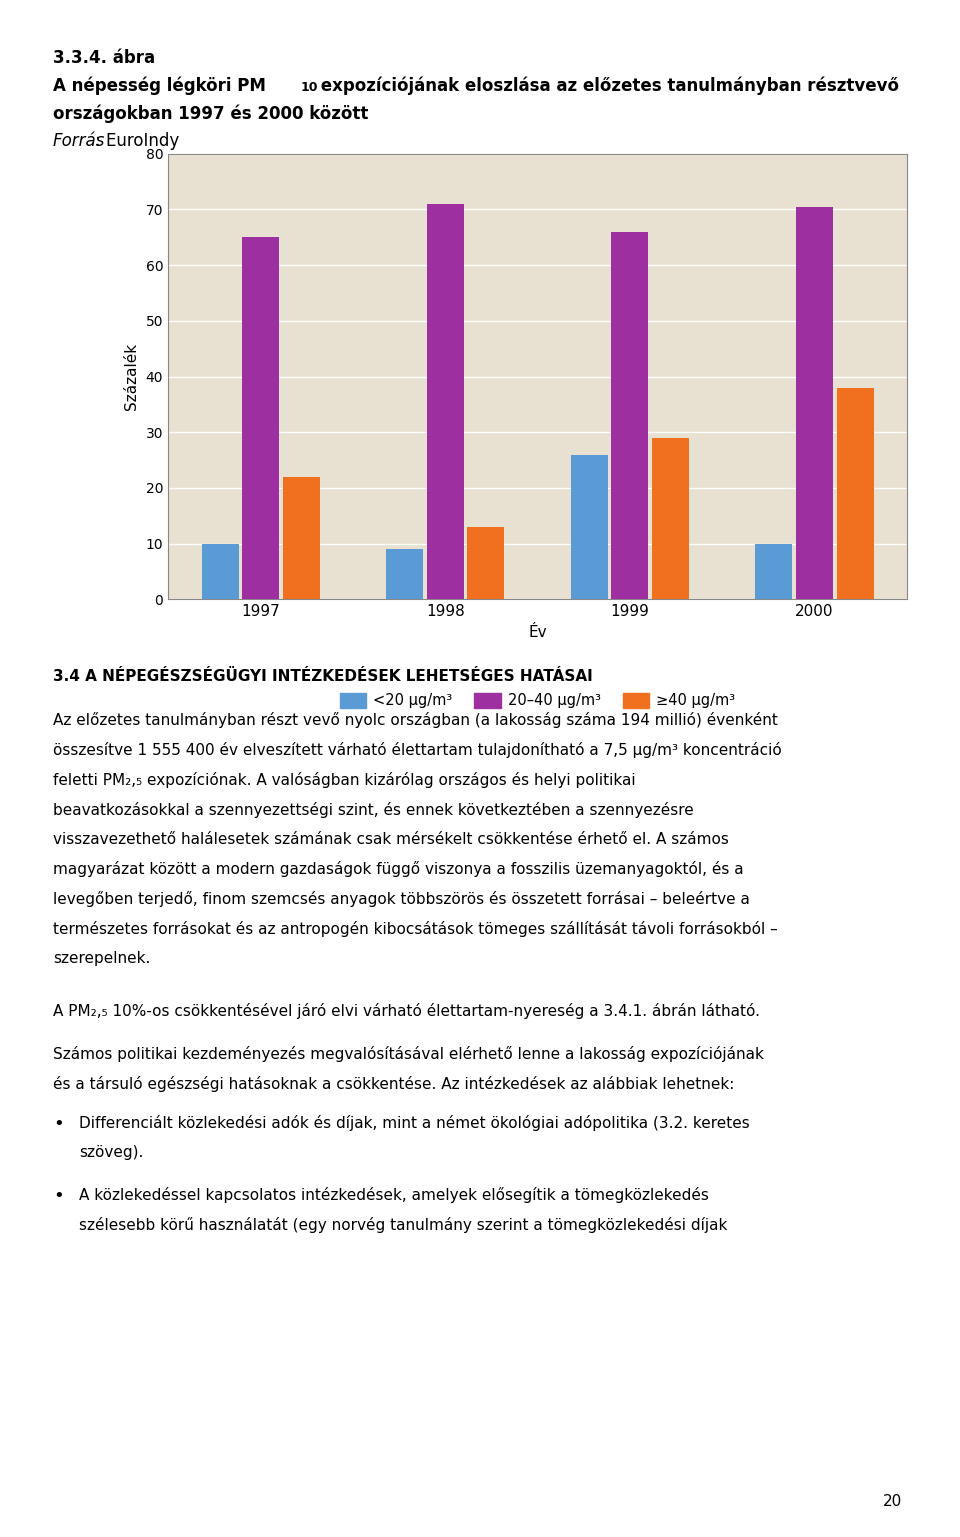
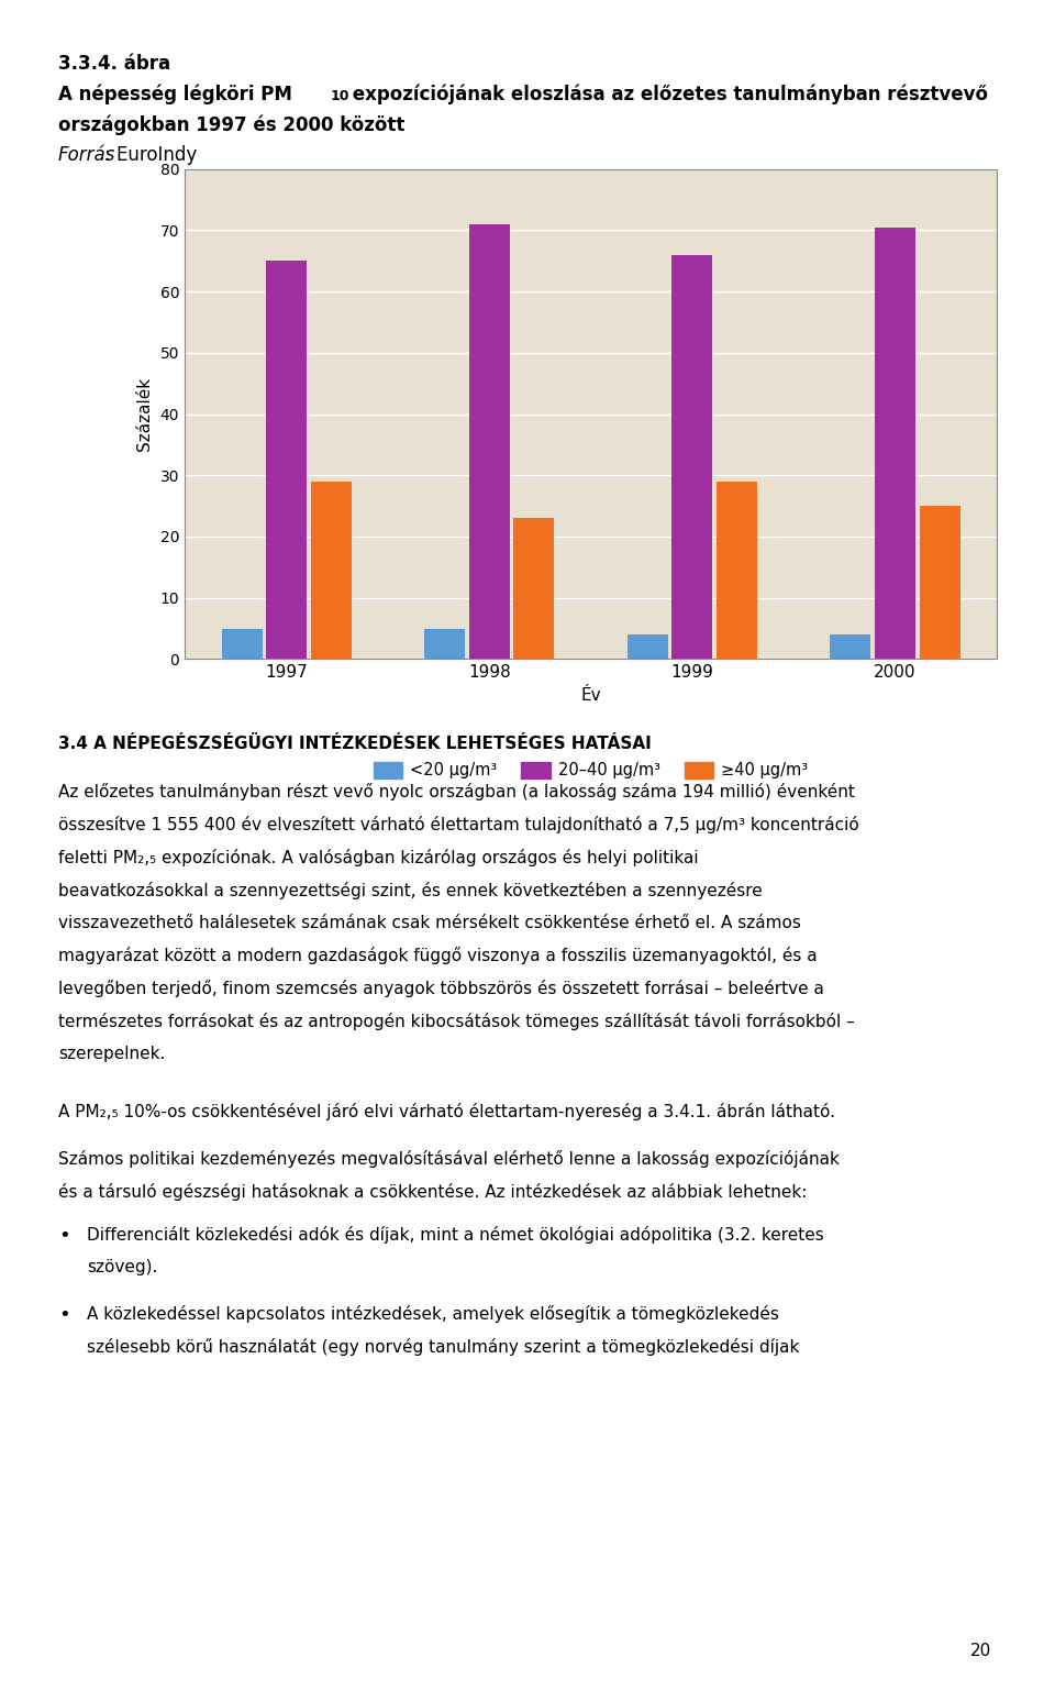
<20 μg/m³/1997: 10 -> 5
≥40 μg/m³/1997: 22 -> 29
<20 μg/m³/1998: 9 -> 5
≥40 μg/m³/1998: 13 -> 23
<20 μg/m³/1999: 26 -> 4
<20 μg/m³/2000: 10 -> 4
≥40 μg/m³/2000: 38 -> 25
